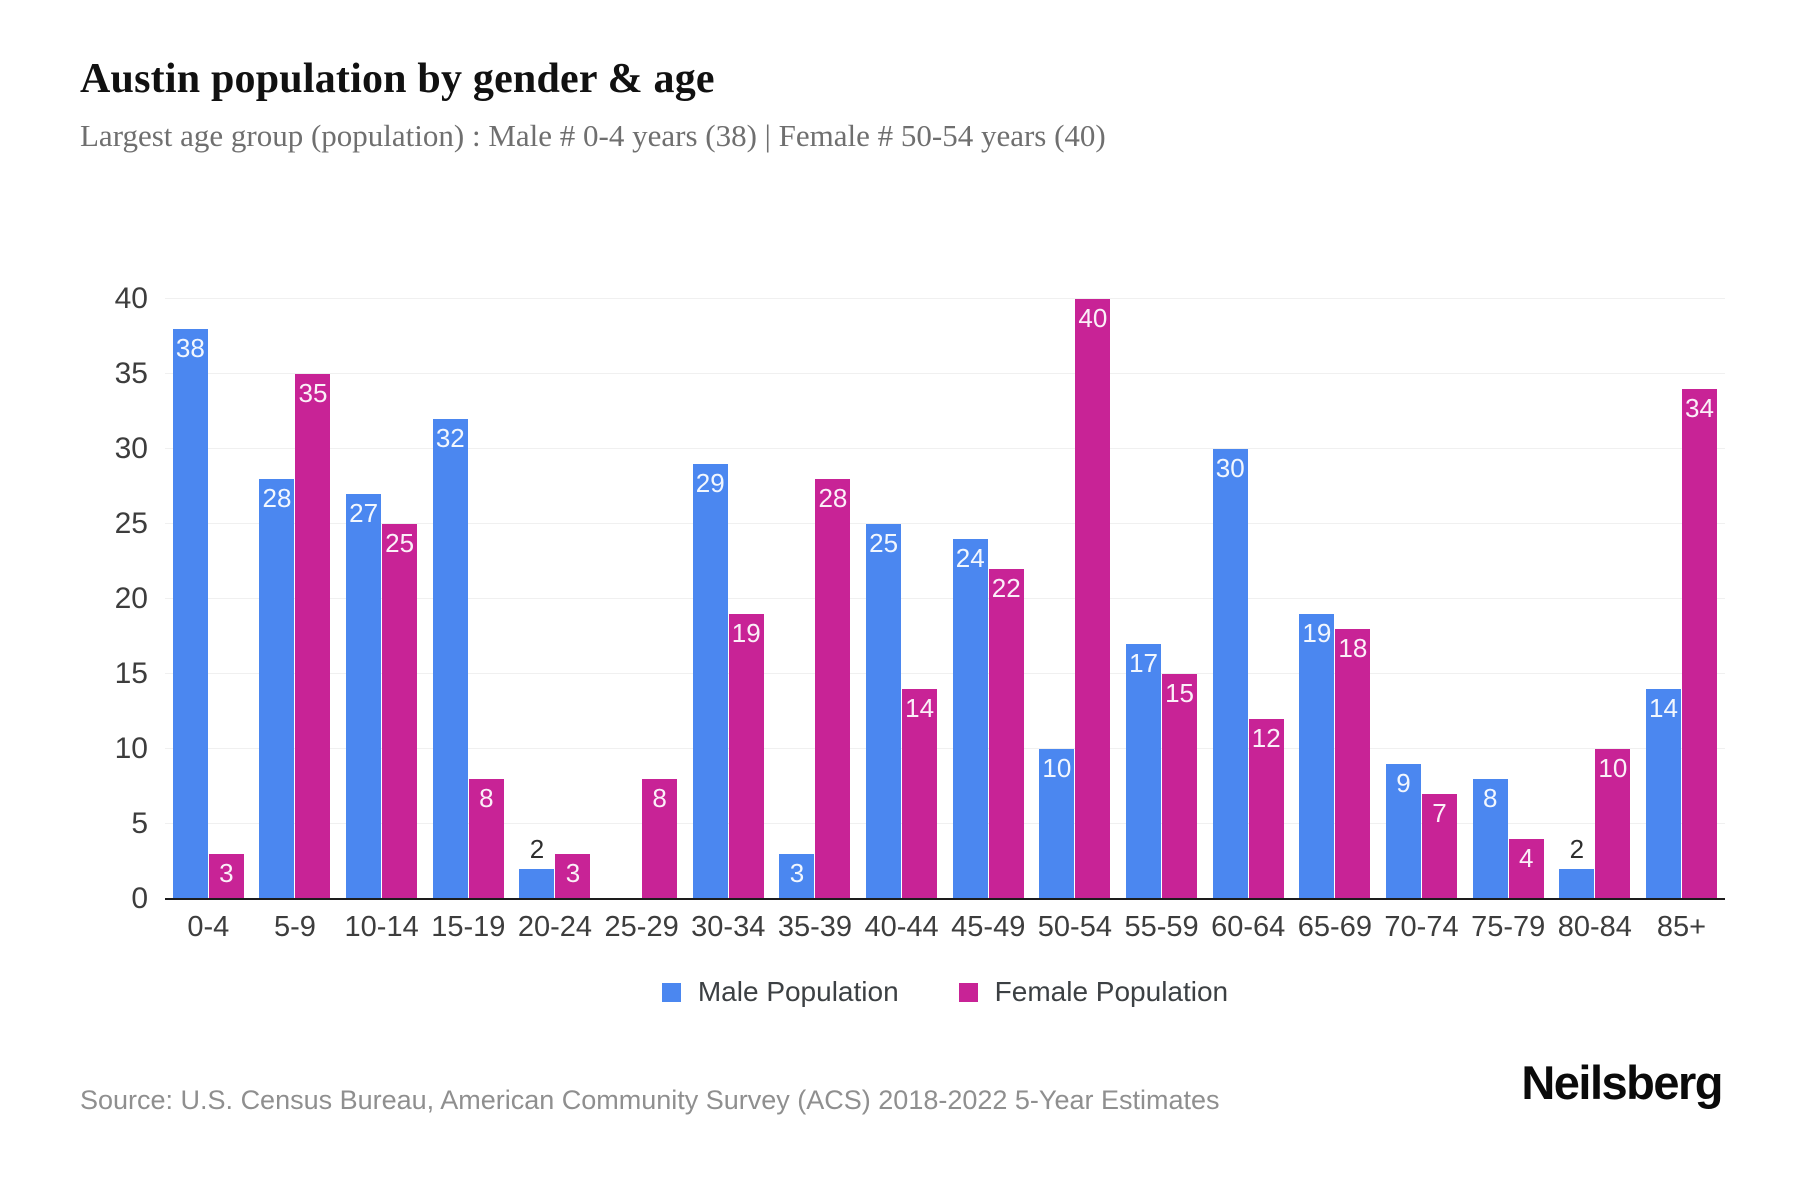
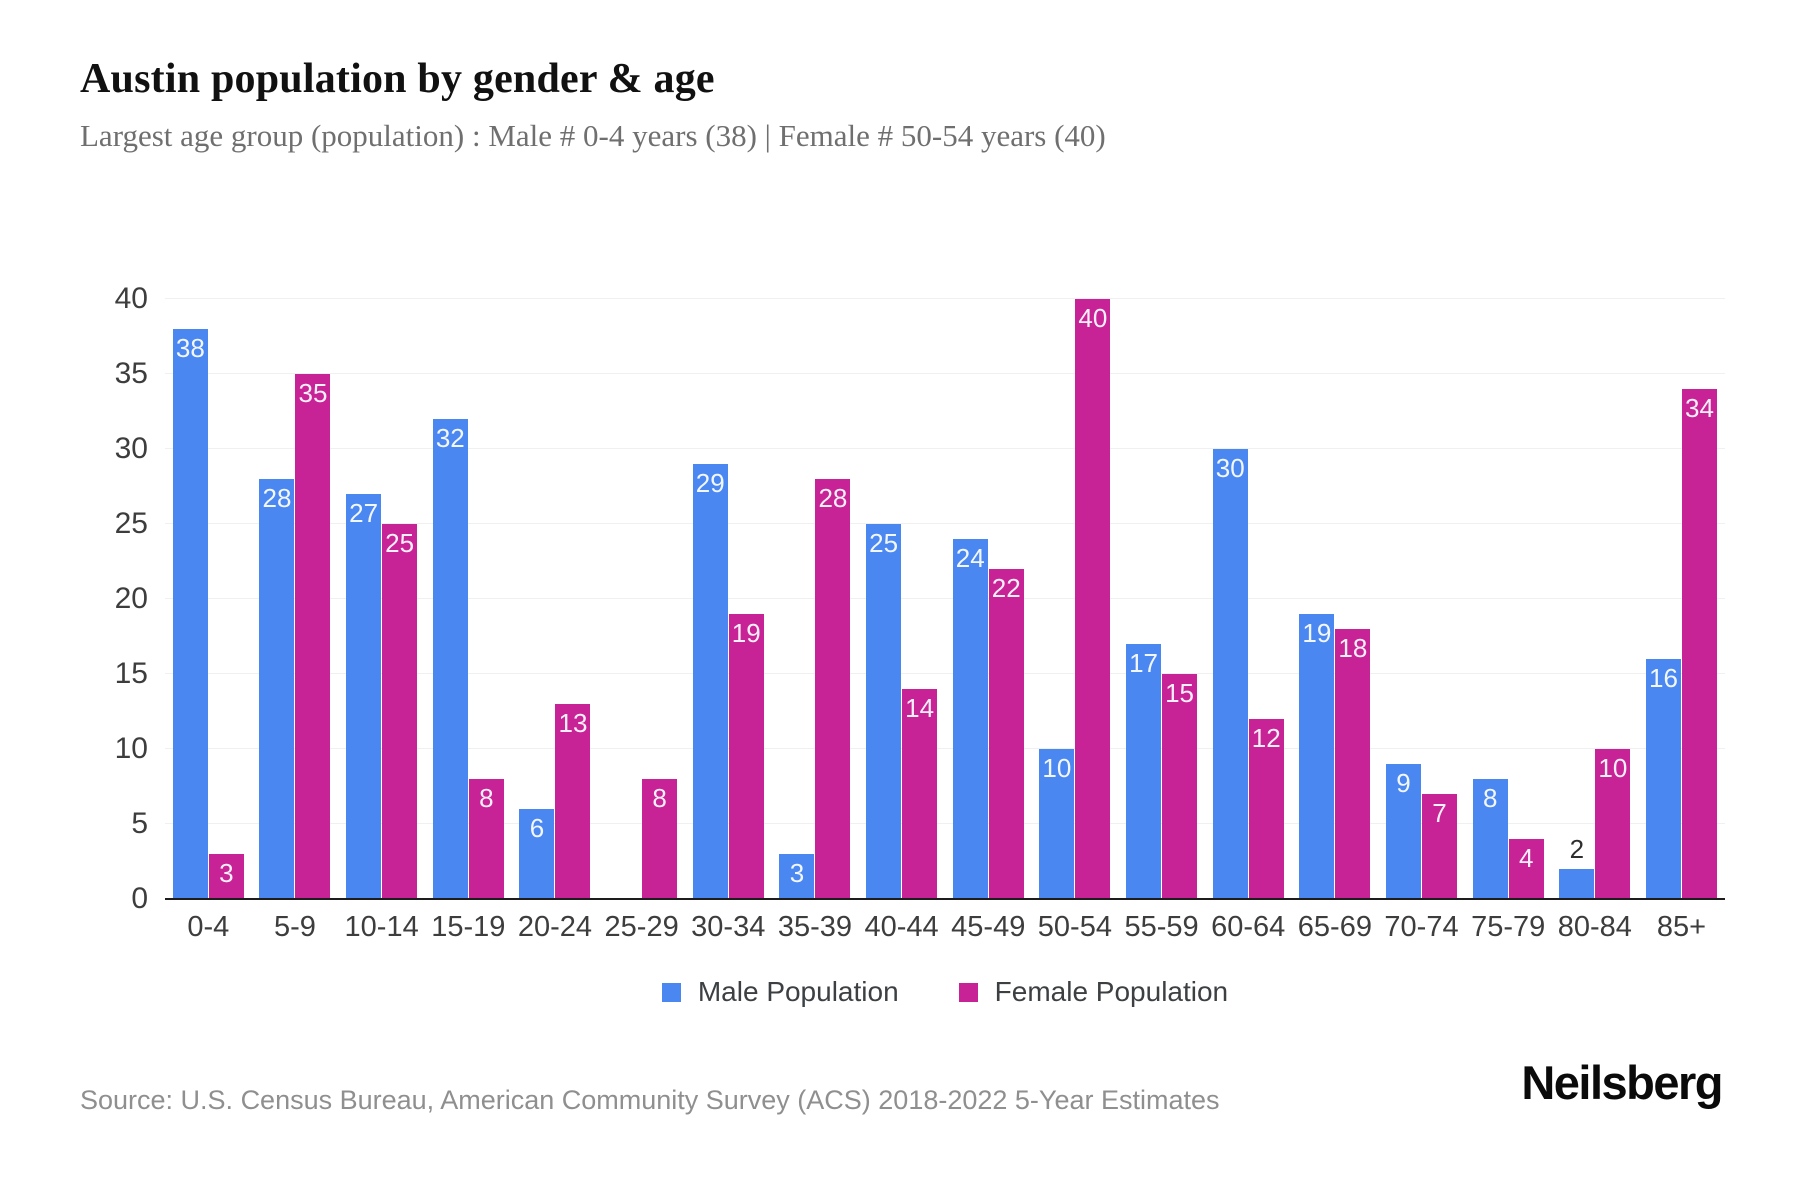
Male Population/20-24: 2 -> 6
Female Population/20-24: 3 -> 13
Male Population/85+: 14 -> 16
